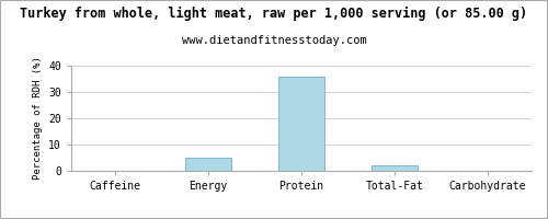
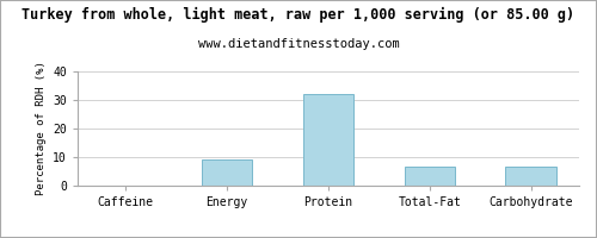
Energy: 5.2 -> 9.0
Protein: 36.0 -> 32.0
Total-Fat: 2.0 -> 6.5
Carbohydrate: 0.1 -> 6.5
